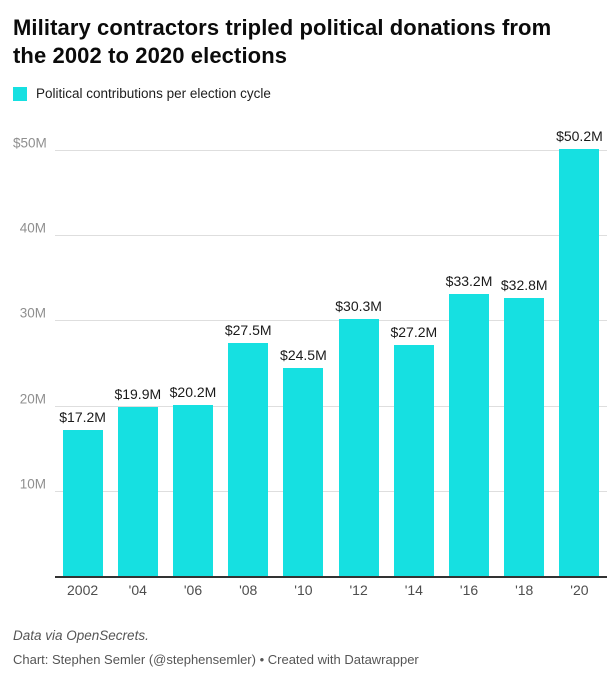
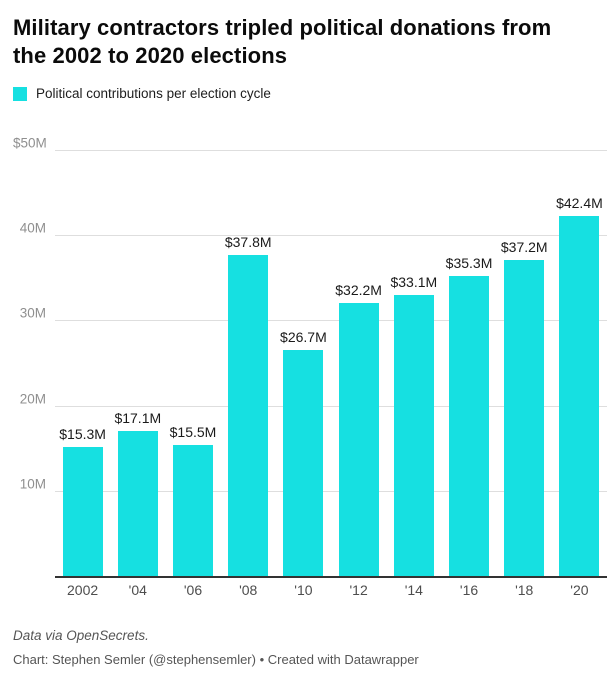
2002: $17.2M -> $15.3M
'04: $19.9M -> $17.1M
'06: $20.2M -> $15.5M
'08: $27.5M -> $37.8M
'10: $24.5M -> $26.7M
'12: $30.3M -> $32.2M
'14: $27.2M -> $33.1M
'16: $33.2M -> $35.3M
'18: $32.8M -> $37.2M
'20: $50.2M -> $42.4M
